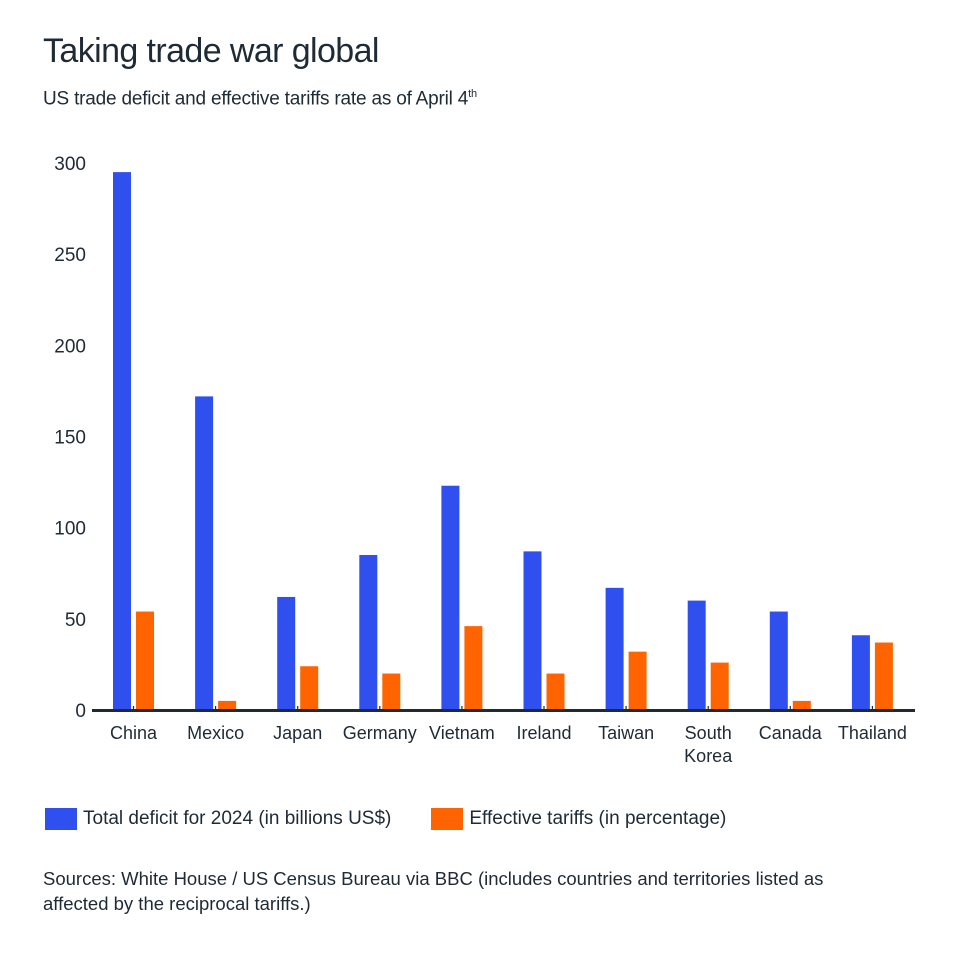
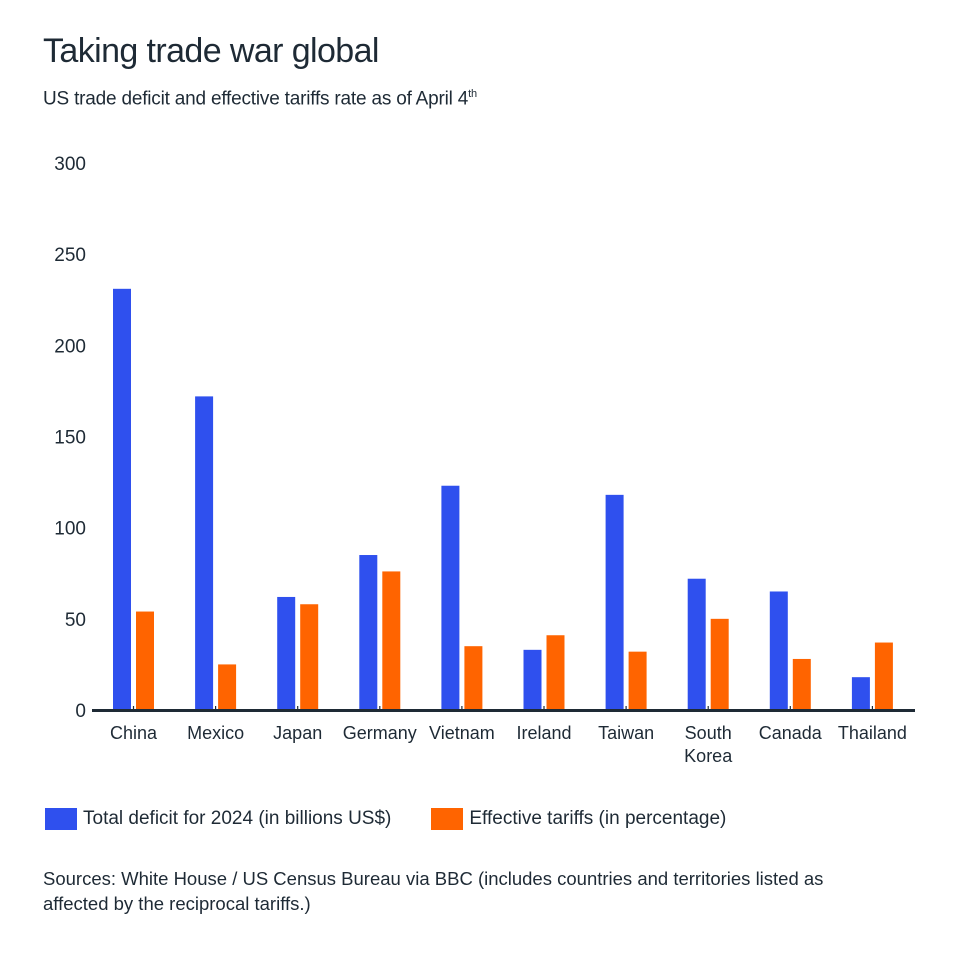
Total deficit for 2024 (in billions US$)/China: 295 -> 231
Effective tariffs (in percentage)/Mexico: 5 -> 25
Effective tariffs (in percentage)/Japan: 24 -> 58
Effective tariffs (in percentage)/Germany: 20 -> 76
Effective tariffs (in percentage)/Vietnam: 46 -> 35
Total deficit for 2024 (in billions US$)/Ireland: 87 -> 33
Effective tariffs (in percentage)/Ireland: 20 -> 41
Total deficit for 2024 (in billions US$)/Taiwan: 67 -> 118
Total deficit for 2024 (in billions US$)/South Korea: 60 -> 72
Effective tariffs (in percentage)/South Korea: 26 -> 50
Total deficit for 2024 (in billions US$)/Canada: 54 -> 65
Effective tariffs (in percentage)/Canada: 5 -> 28
Total deficit for 2024 (in billions US$)/Thailand: 41 -> 18
